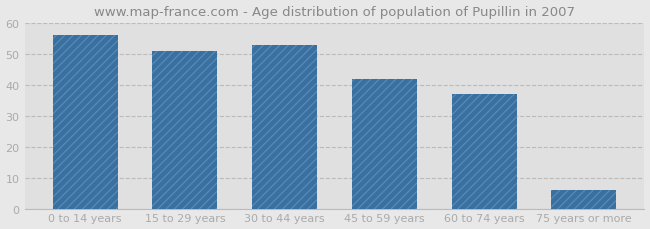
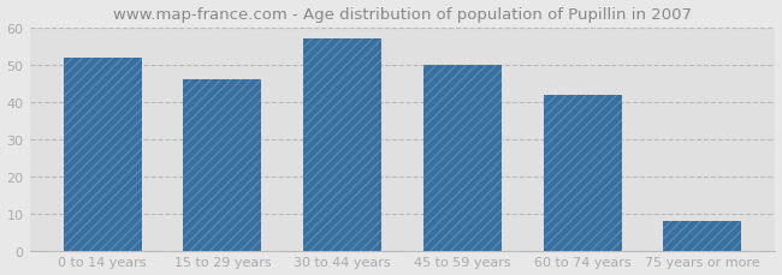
0 to 14 years: 56 -> 52
15 to 29 years: 51 -> 46
30 to 44 years: 53 -> 57
45 to 59 years: 42 -> 50
60 to 74 years: 37 -> 42
75 years or more: 6 -> 8
